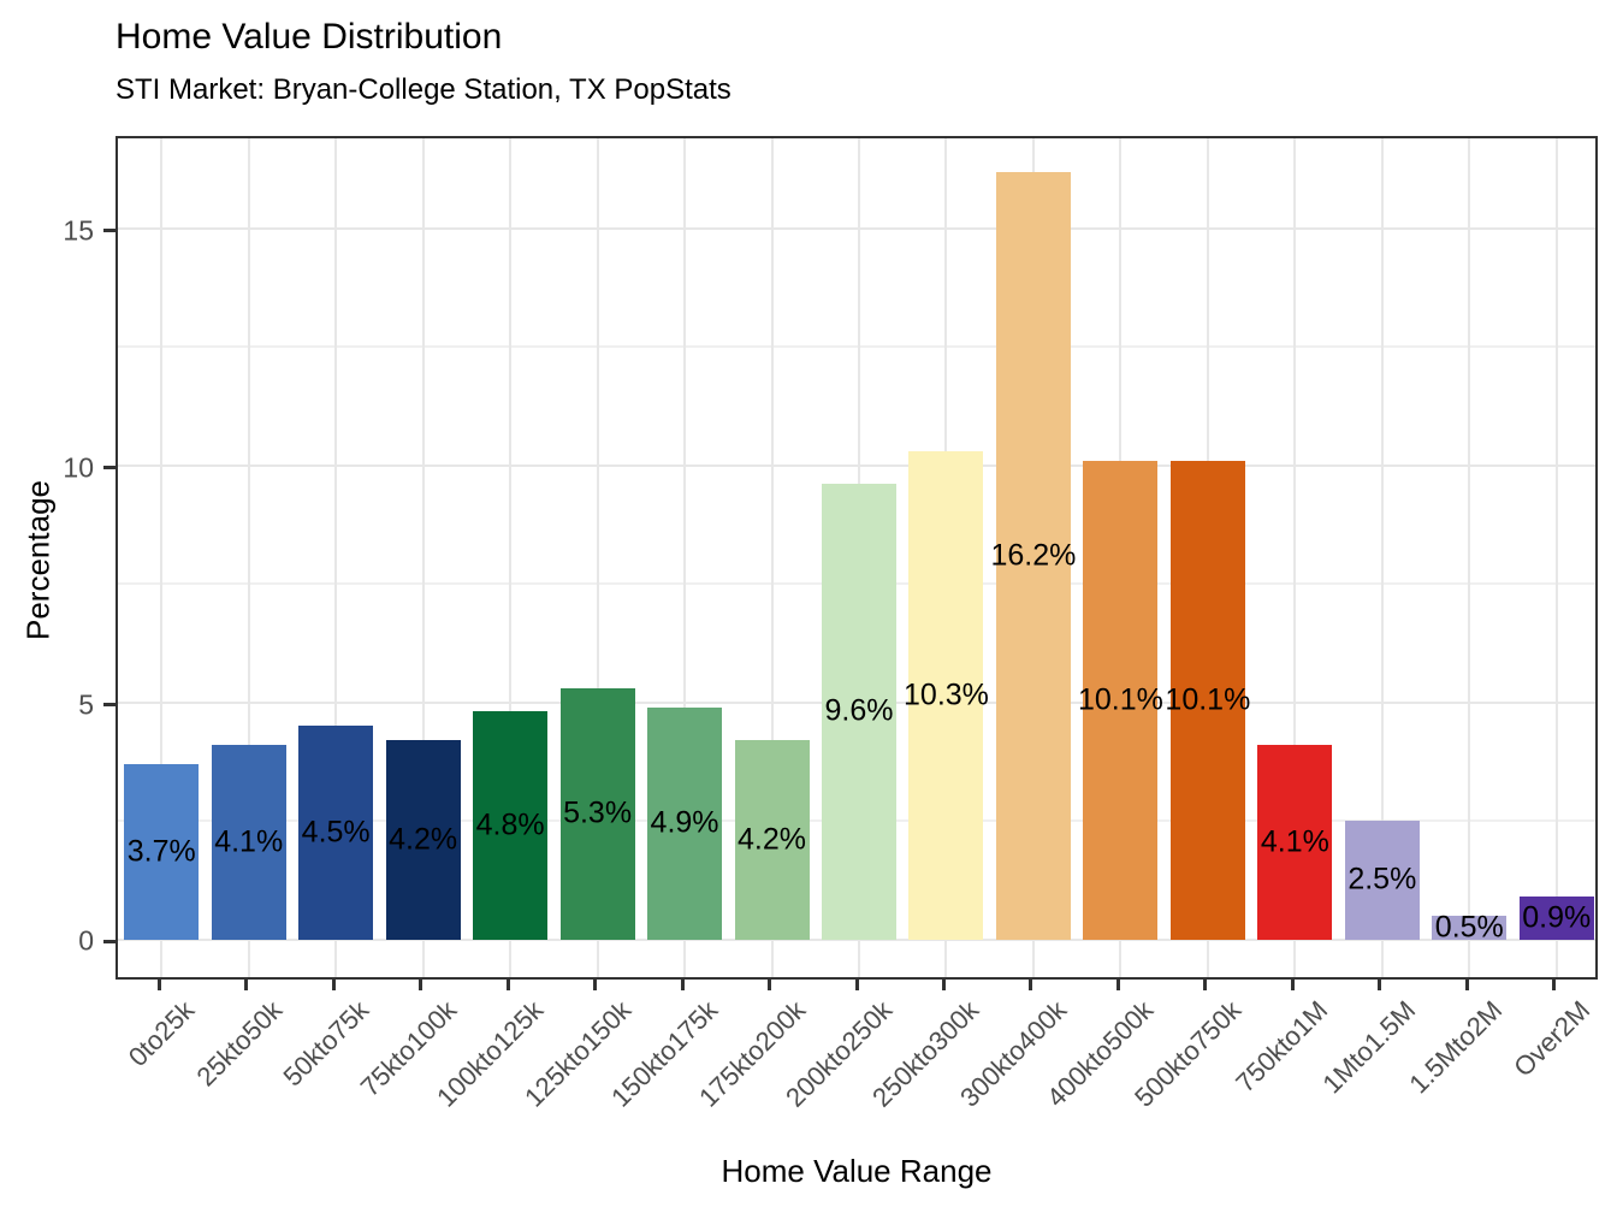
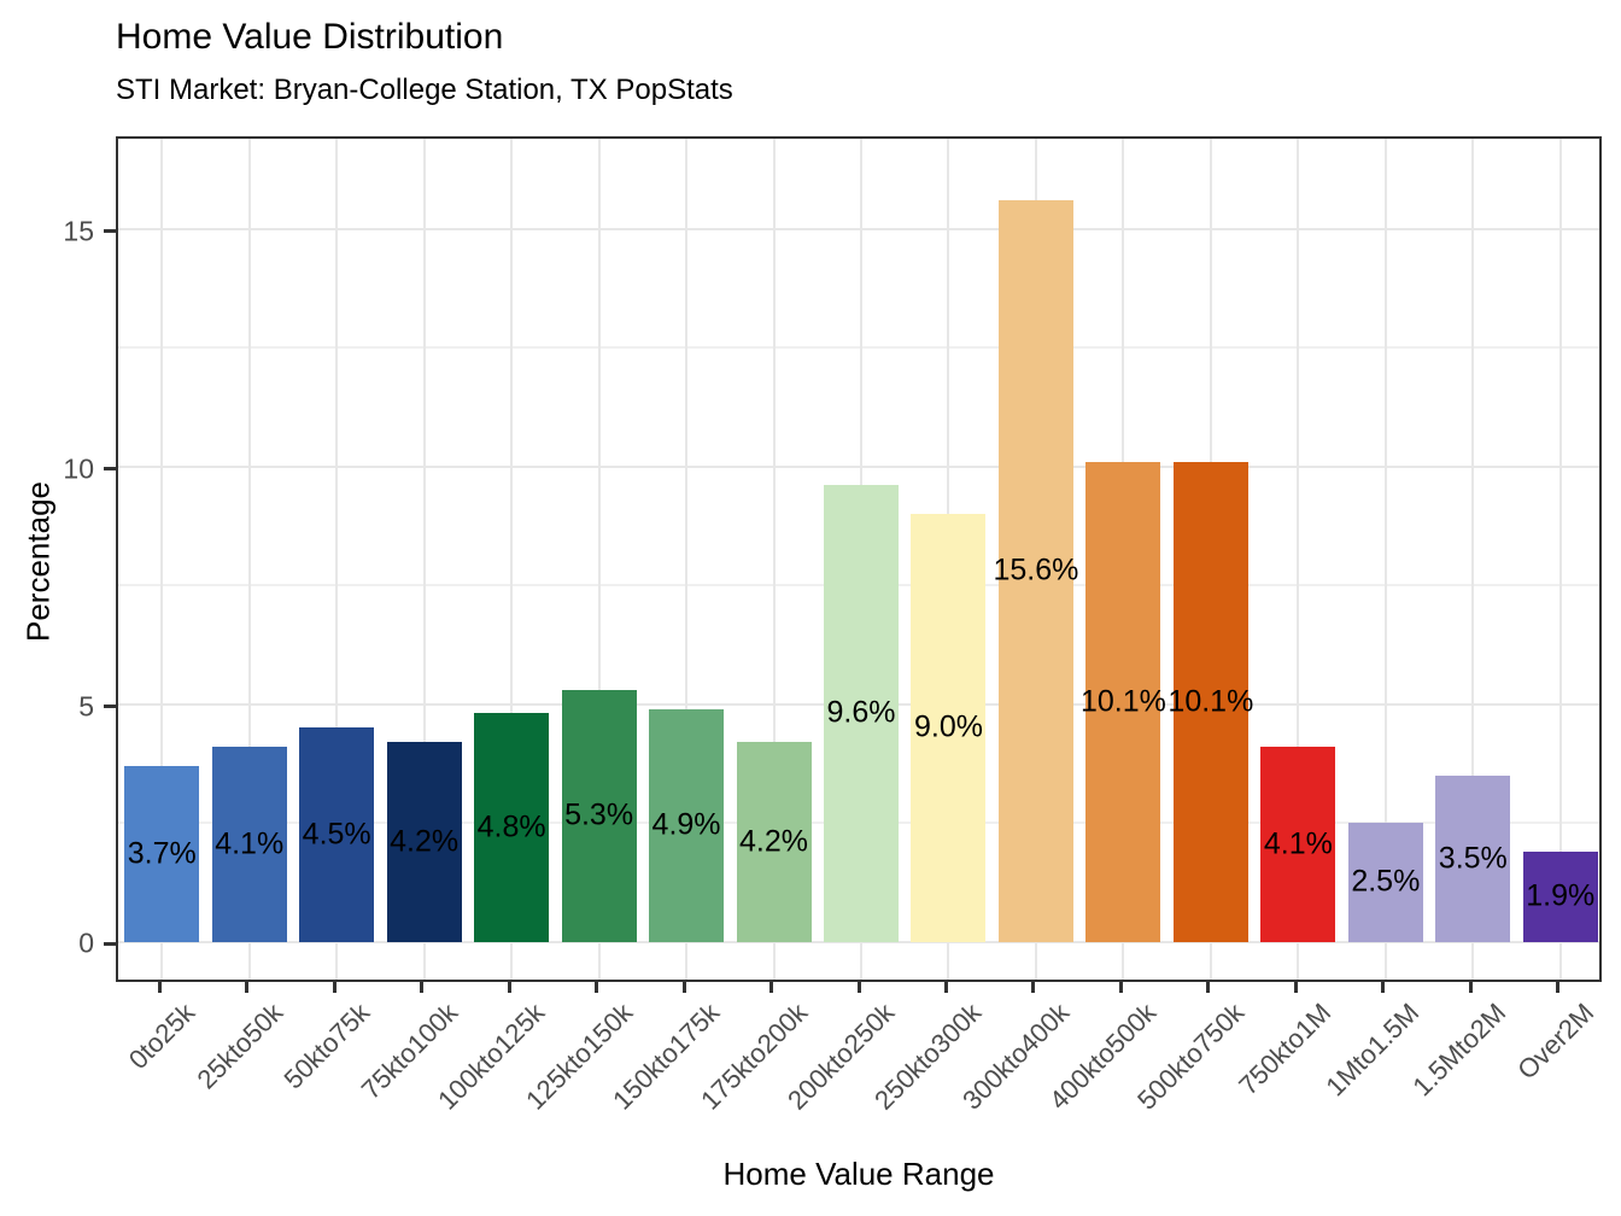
250kto300k: 10.3% -> 9.0%
300kto400k: 16.2% -> 15.6%
1.5Mto2M: 0.5% -> 3.5%
Over2M: 0.9% -> 1.9%
